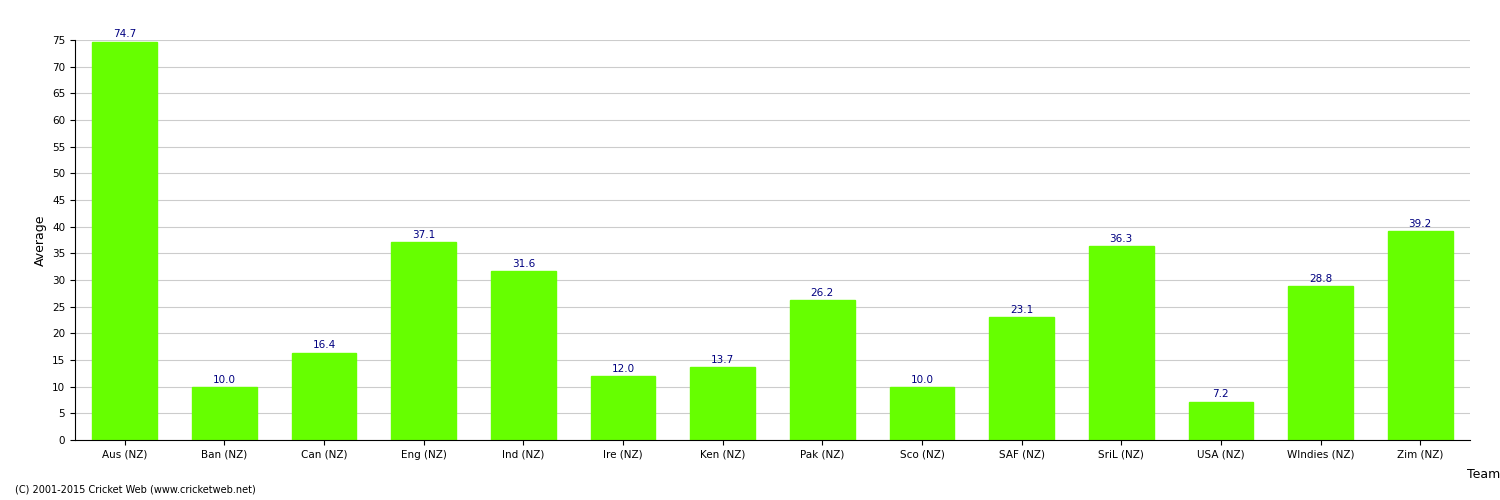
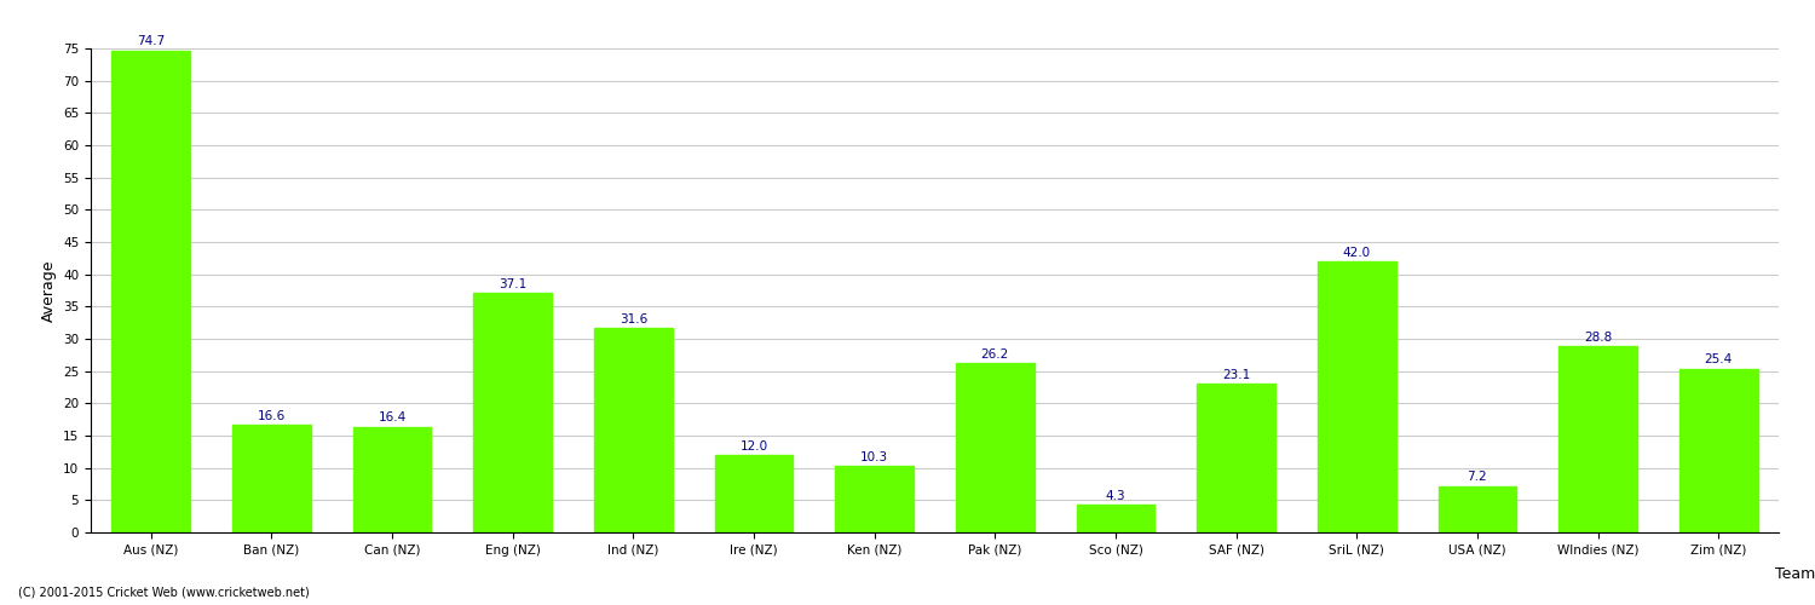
Ban (NZ): 10.0 -> 16.6
Ken (NZ): 13.7 -> 10.3
Sco (NZ): 10.0 -> 4.3
SriL (NZ): 36.3 -> 42.0
Zim (NZ): 39.2 -> 25.4
